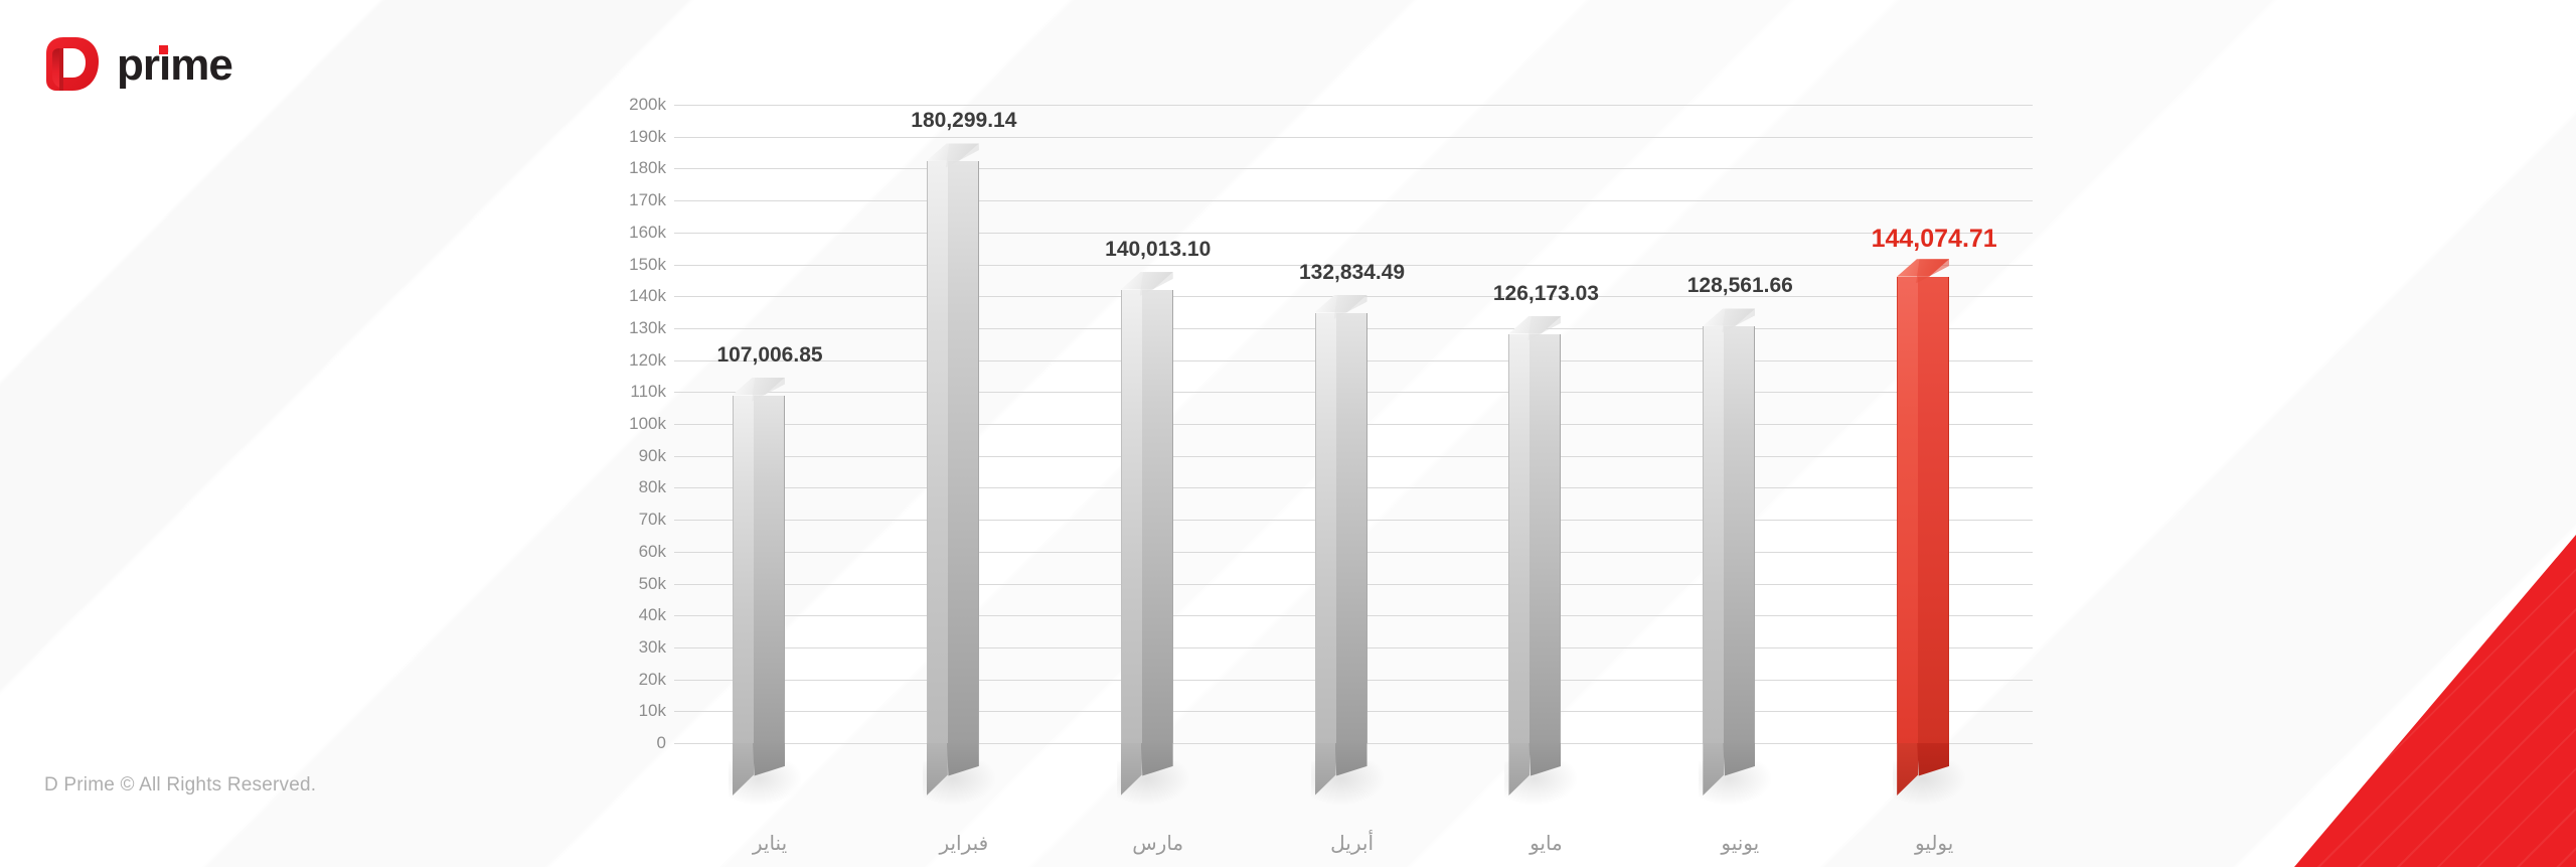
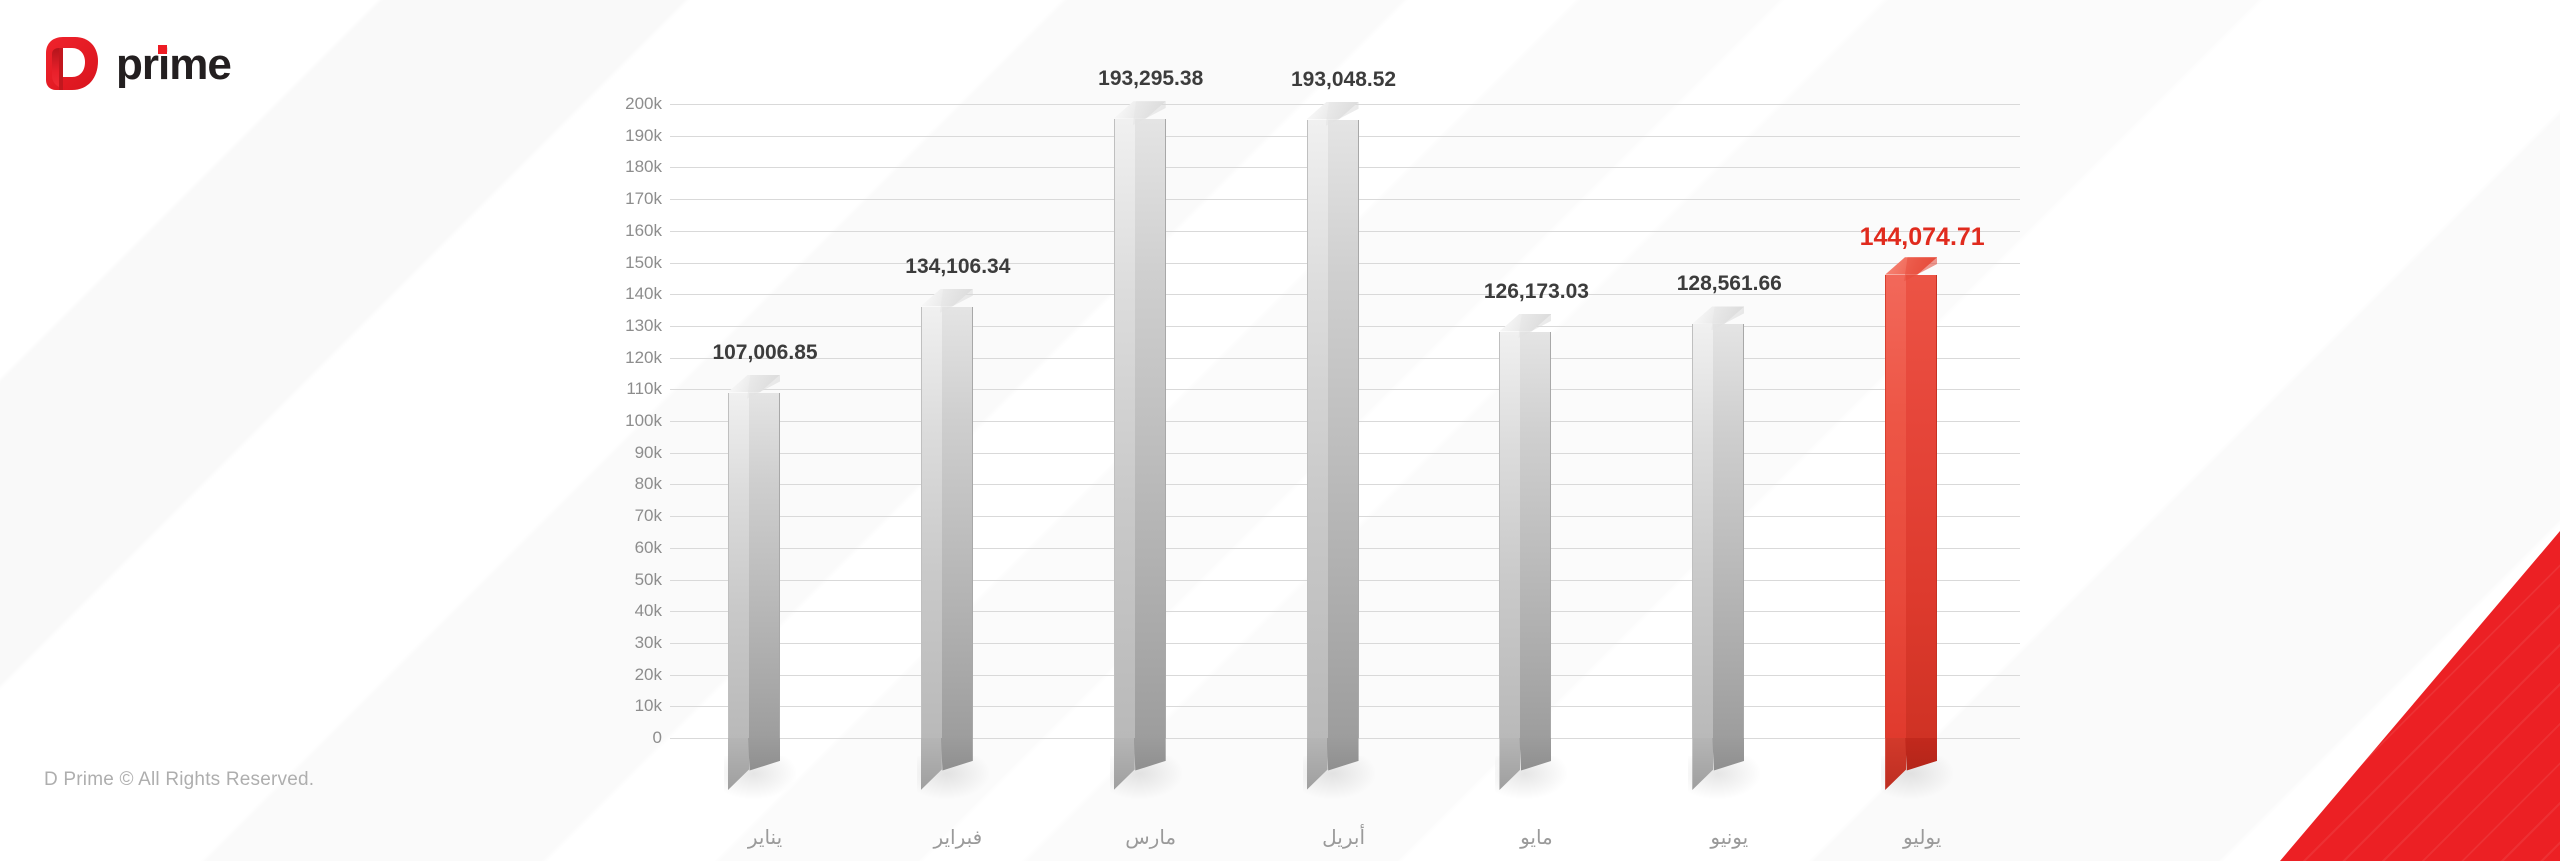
فبراير: 180,299.14 -> 134,106.34
مارس: 140,013.10 -> 193,295.38
أبريل: 132,834.49 -> 193,048.52
